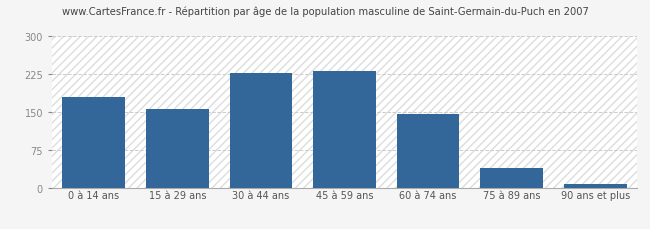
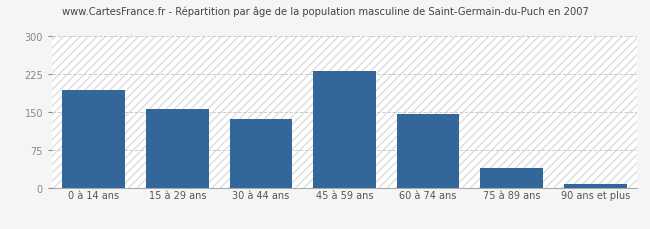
0 à 14 ans: 180 -> 192
30 à 44 ans: 226 -> 136
